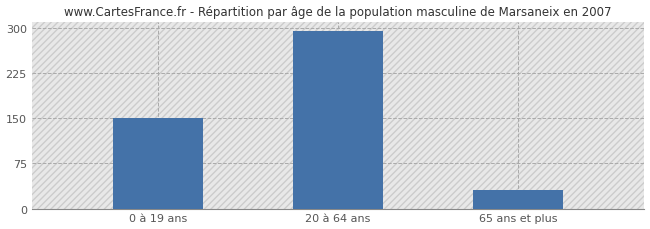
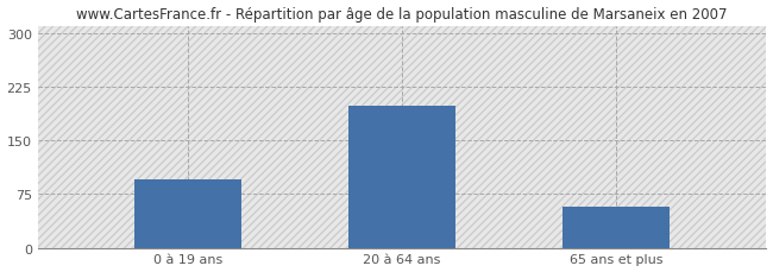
0 à 19 ans: 150 -> 96
20 à 64 ans: 295 -> 198
65 ans et plus: 30 -> 58
